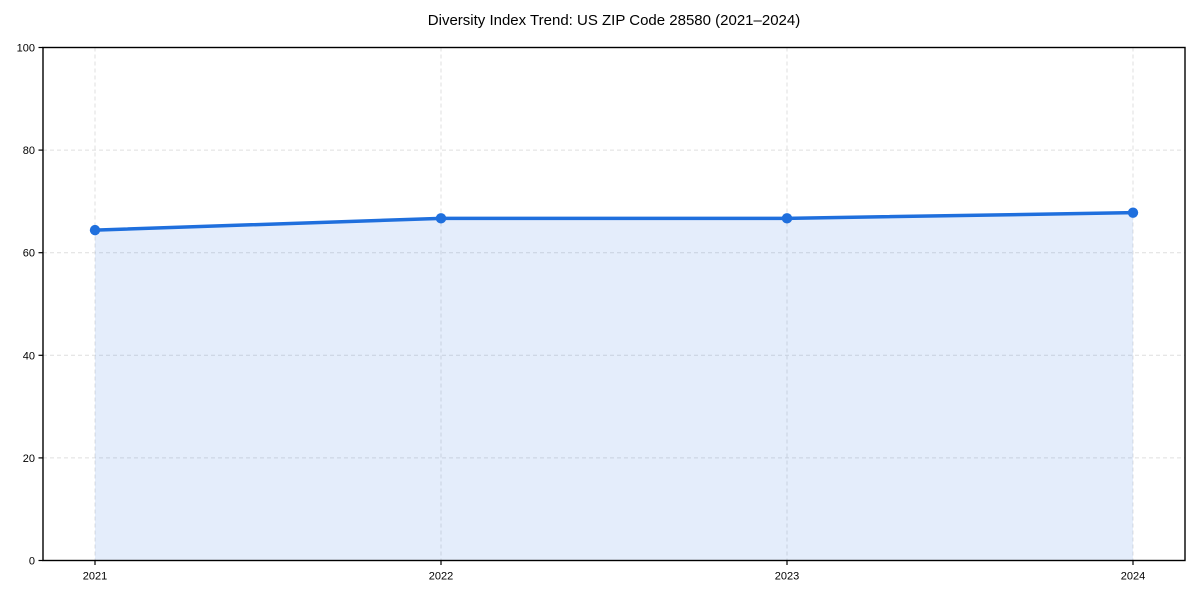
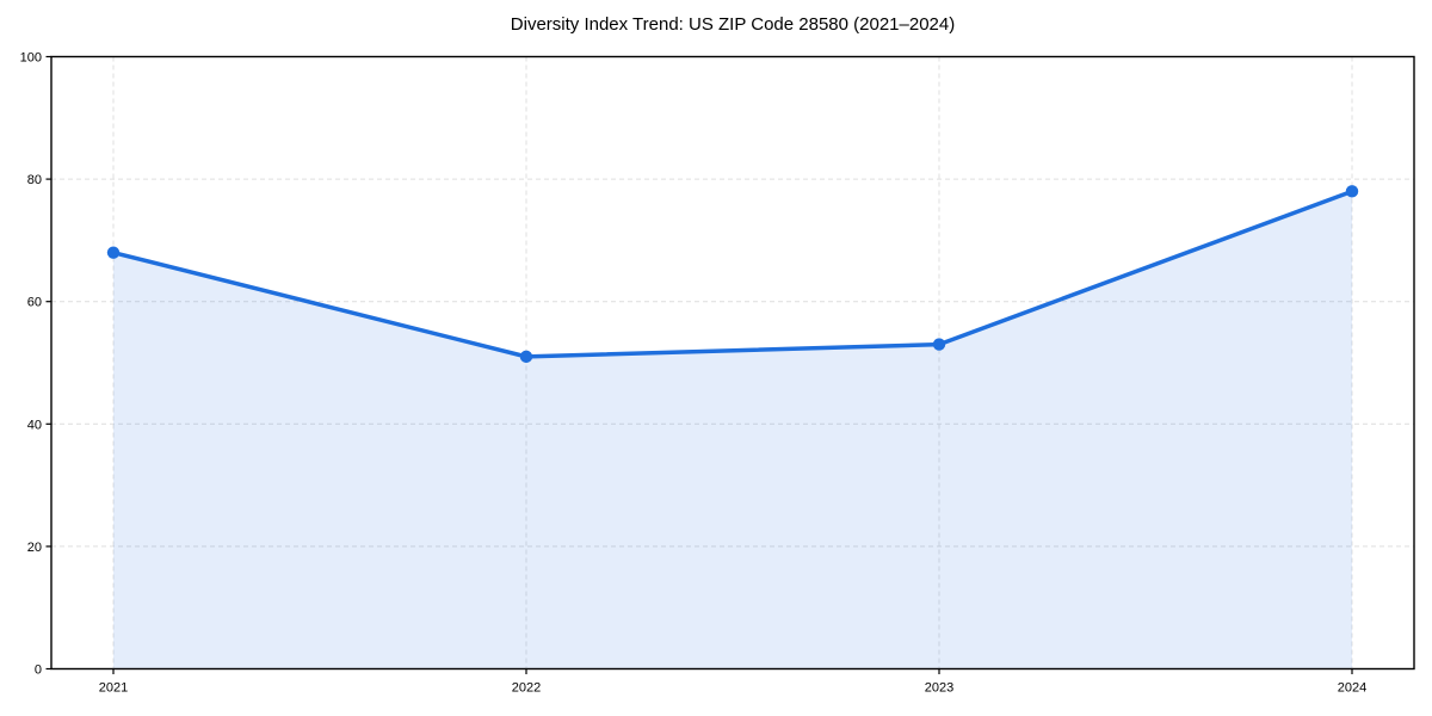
2021: 64 -> 68
2022: 67 -> 51
2023: 67 -> 53
2024: 68 -> 78
